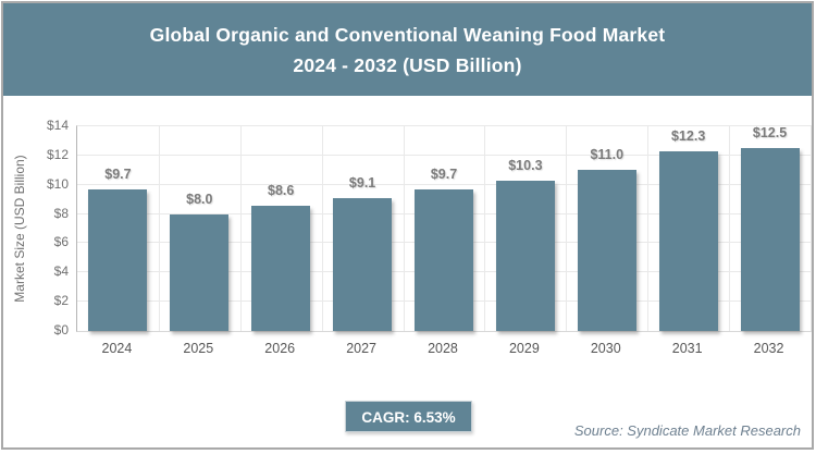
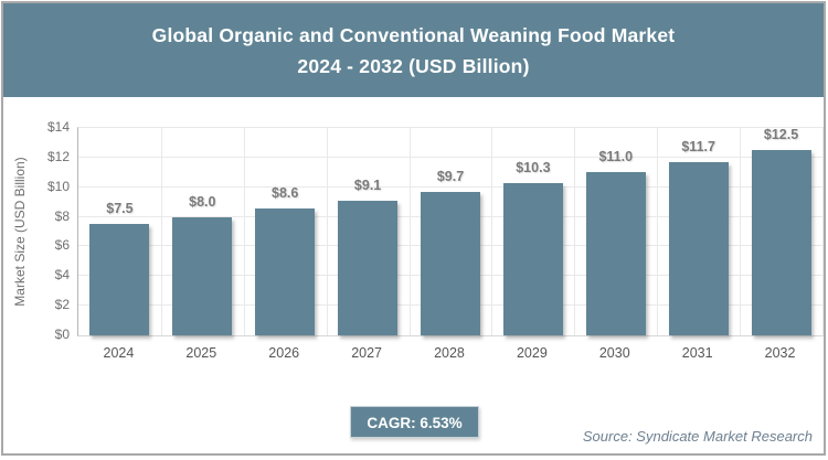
2024: $9.7 -> $7.5
2031: $12.3 -> $11.7
